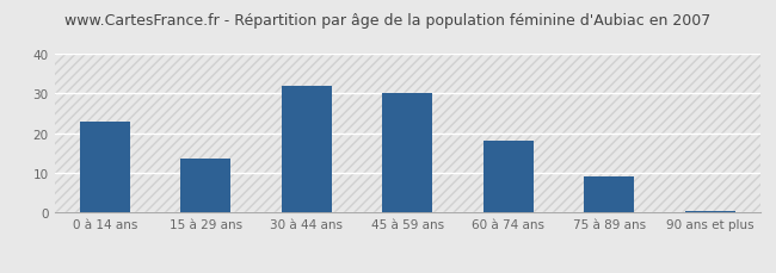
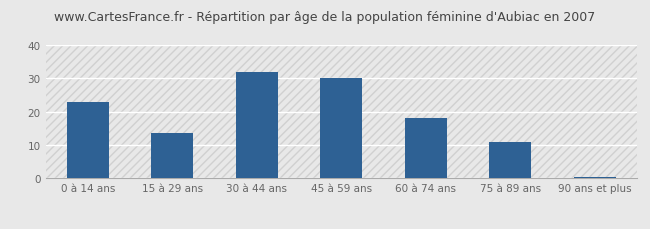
75 à 89 ans: 9.0 -> 11.0
